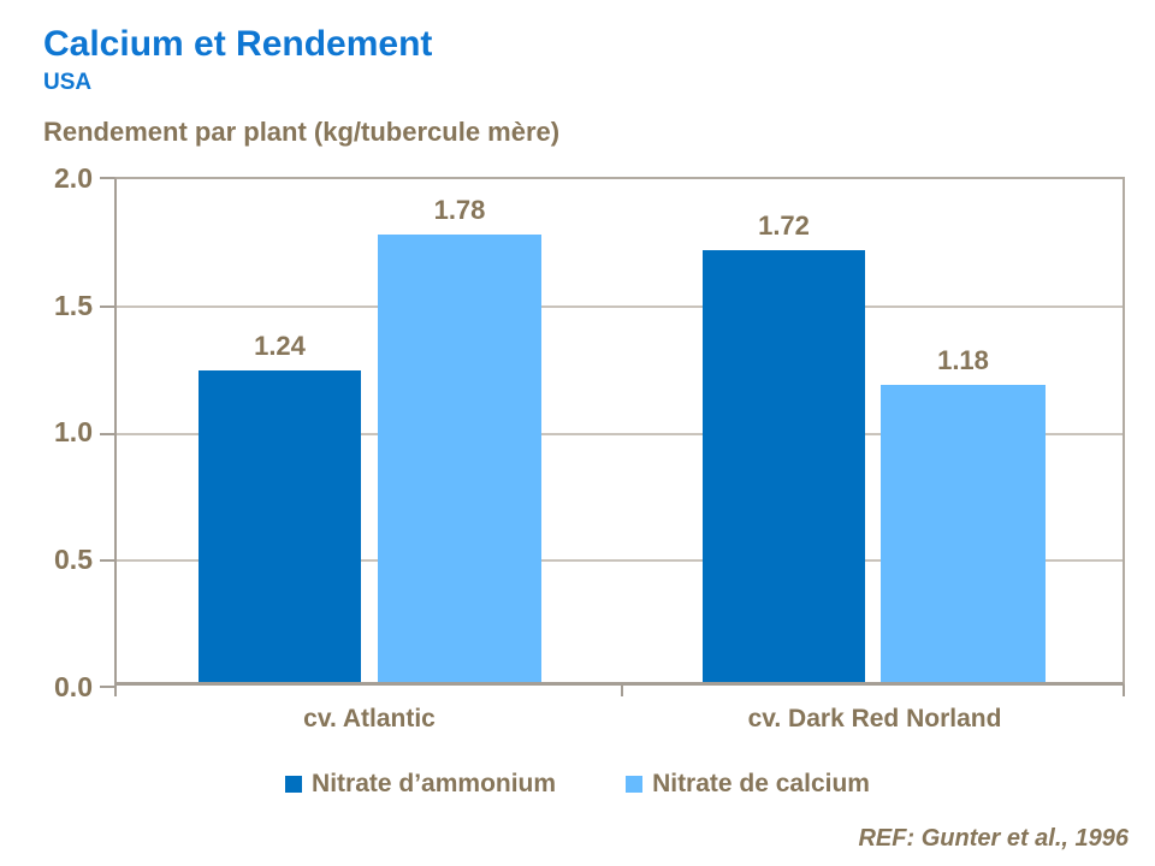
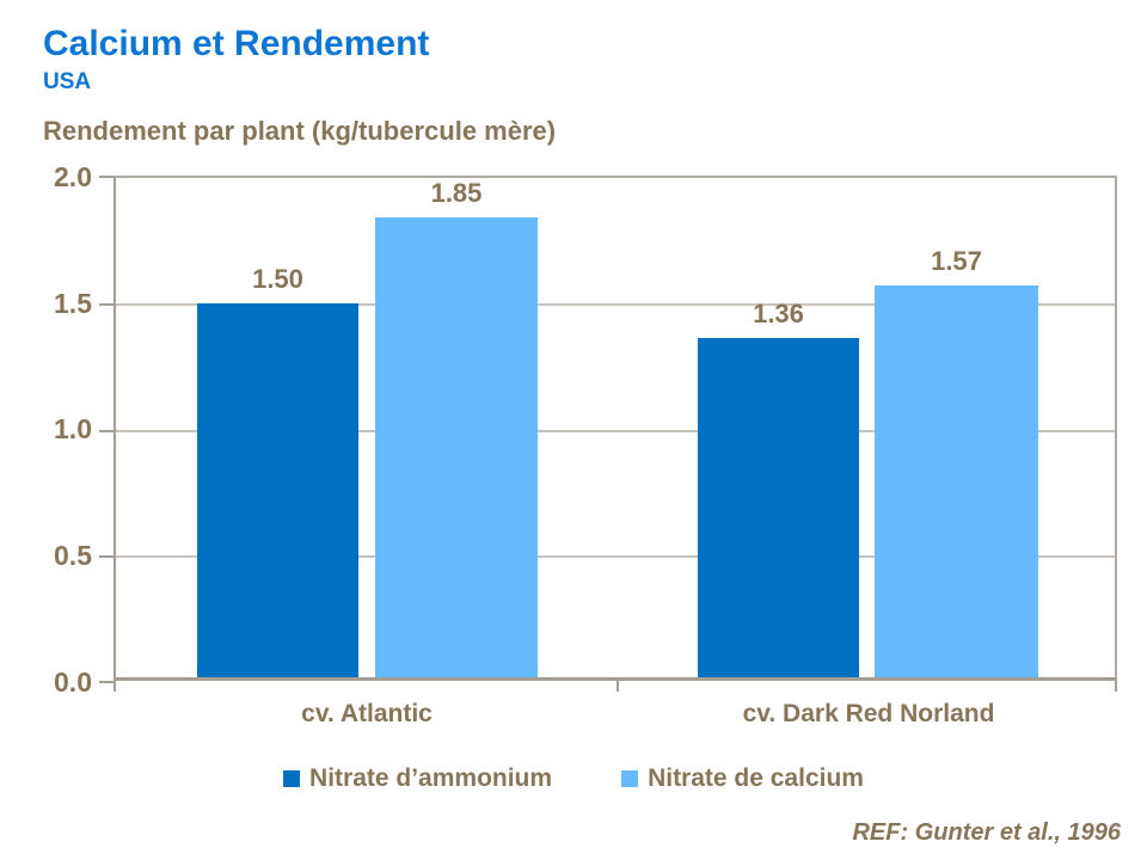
Nitrate d’ammonium/cv. Atlantic: 1.24 -> 1.50
Nitrate de calcium/cv. Atlantic: 1.78 -> 1.85
Nitrate d’ammonium/cv. Dark Red Norland: 1.72 -> 1.36
Nitrate de calcium/cv. Dark Red Norland: 1.18 -> 1.57
